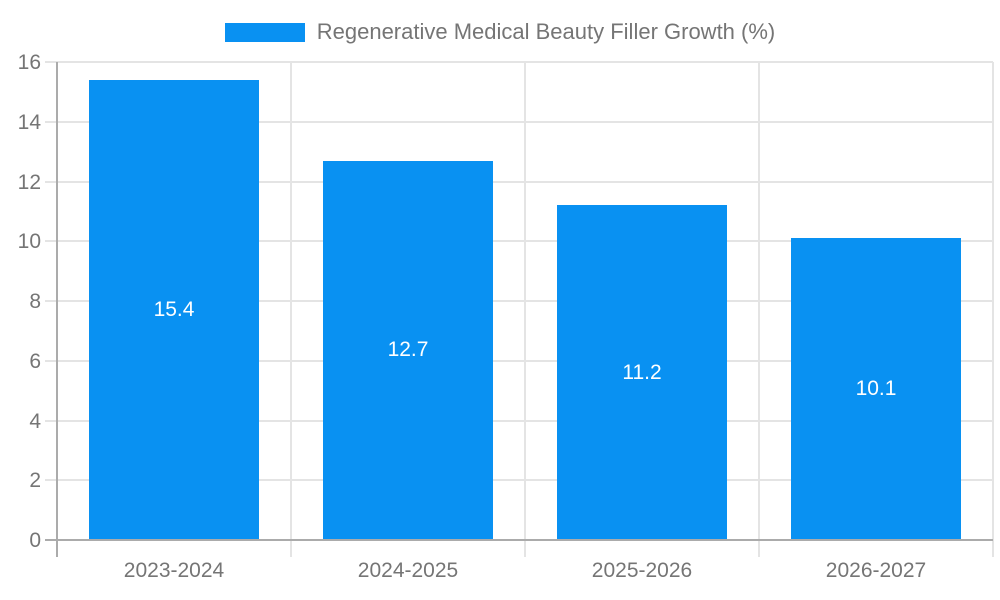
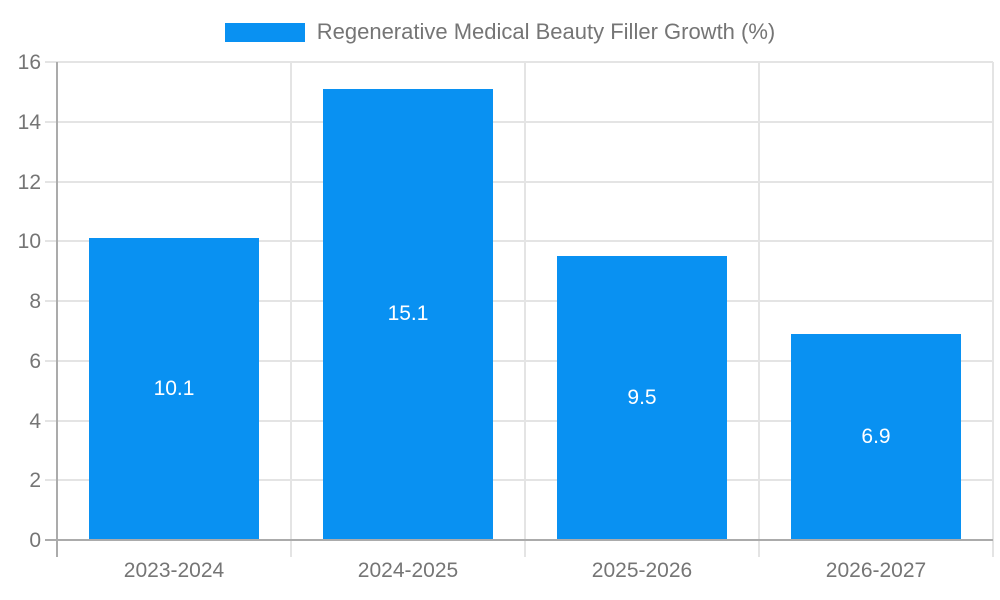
2023-2024: 15.4 -> 10.1
2024-2025: 12.7 -> 15.1
2025-2026: 11.2 -> 9.5
2026-2027: 10.1 -> 6.9
